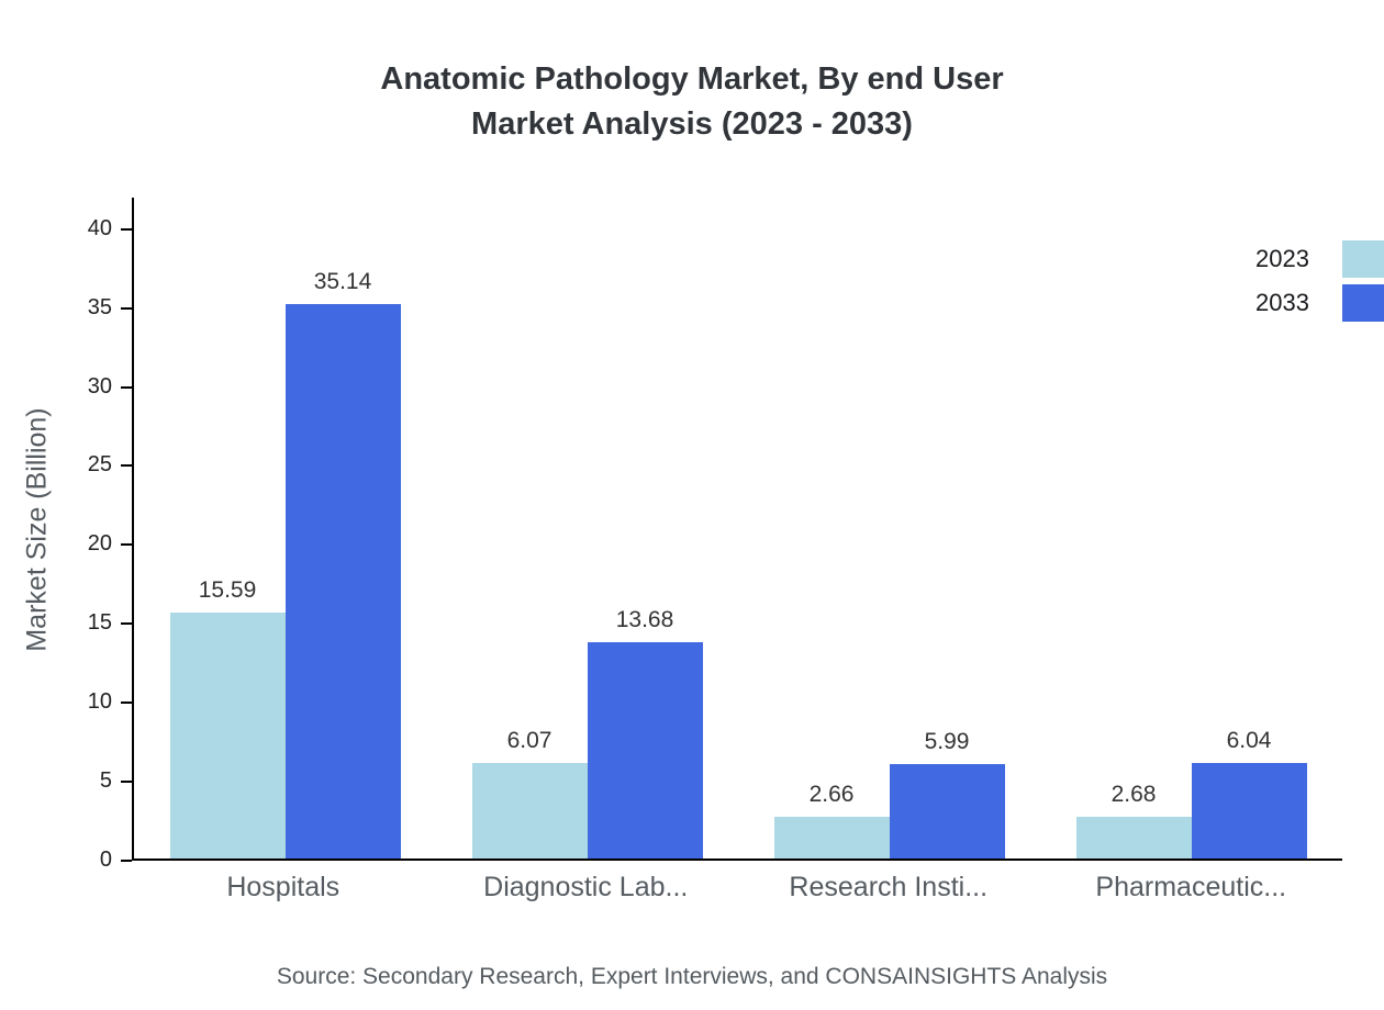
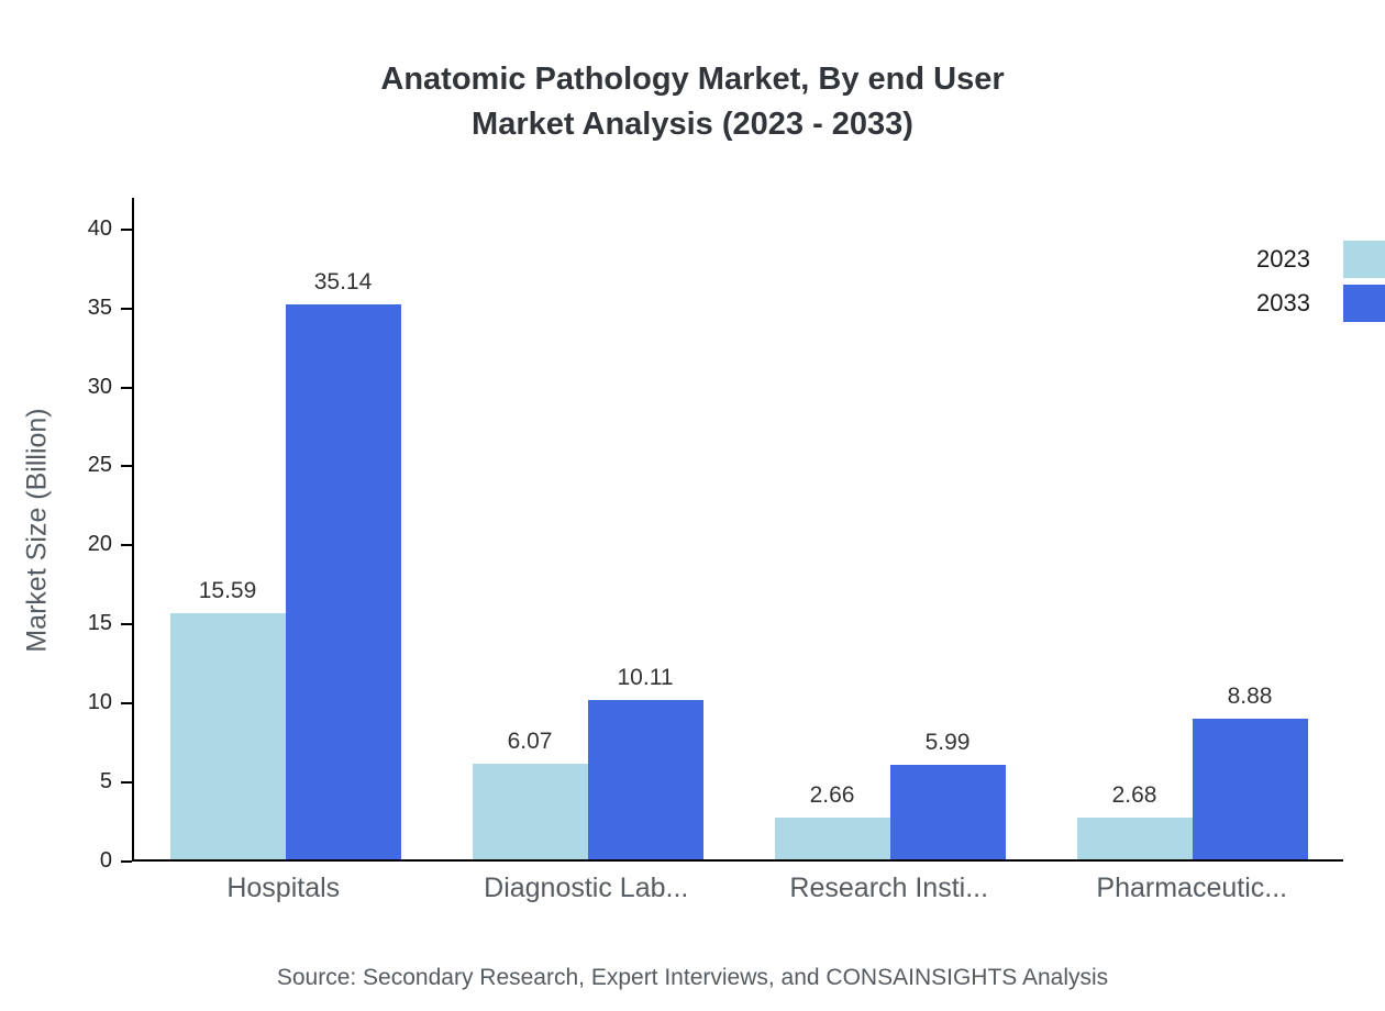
2033/Diagnostic Lab...: 13.68 -> 10.11
2033/Pharmaceutic...: 6.04 -> 8.88
